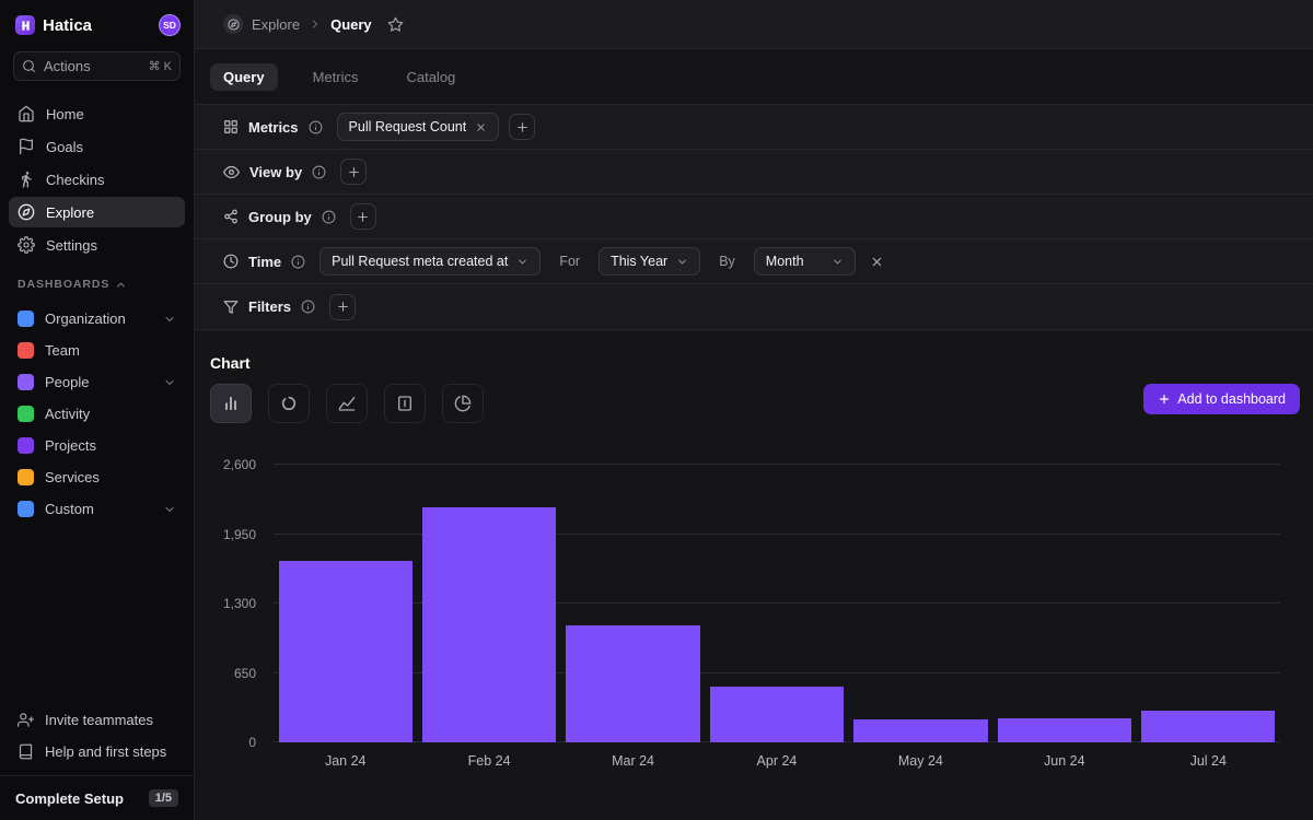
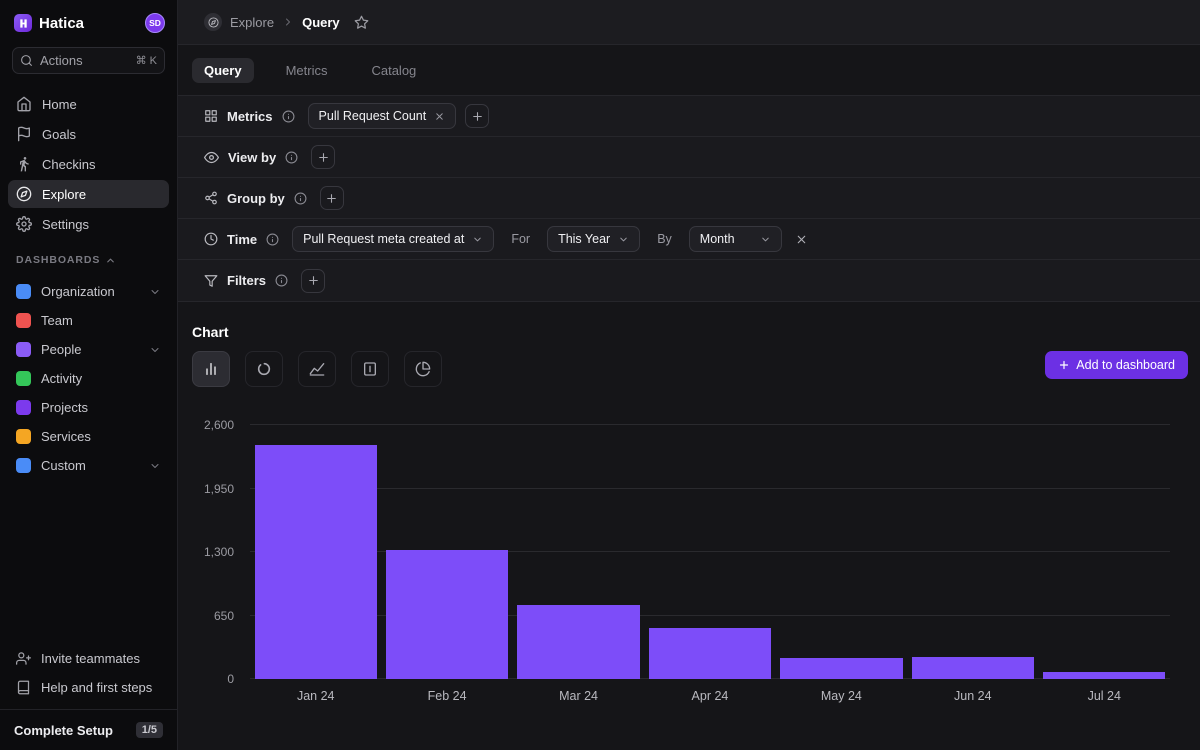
Jan 24: 1700 -> 2400
Feb 24: 2200 -> 1300
Mar 24: 1100 -> 800
Jul 24: 300 -> 100
